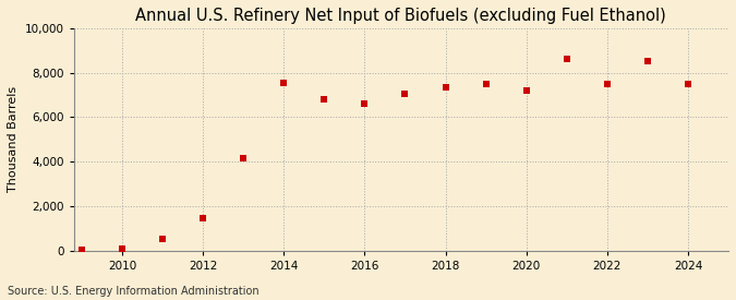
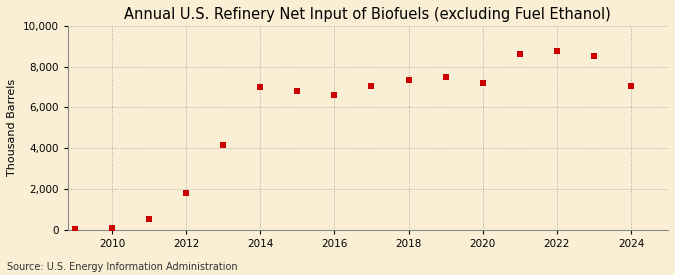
2012: 1,450 -> 1,800
2014: 7,550 -> 7,000
2022: 7,500 -> 8,750
2024: 7,500 -> 7,050
